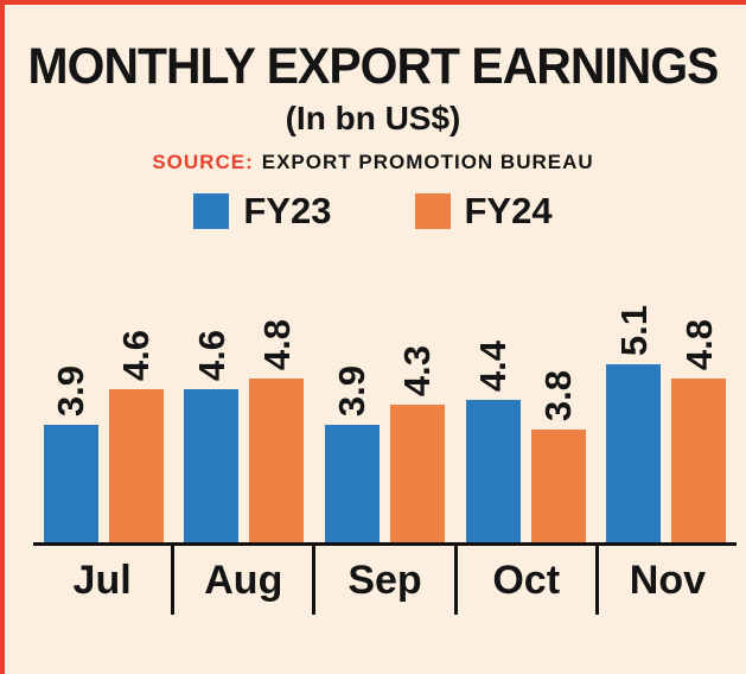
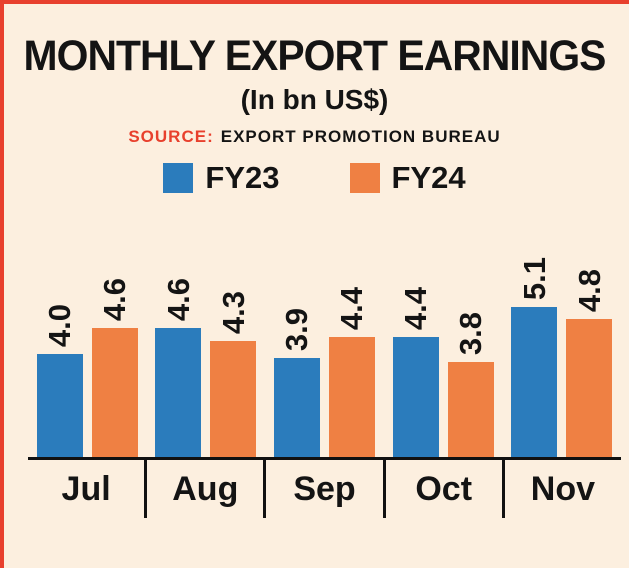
FY23/Jul: 3.9 -> 4.0
FY24/Aug: 4.8 -> 4.3
FY24/Sep: 4.3 -> 4.4
